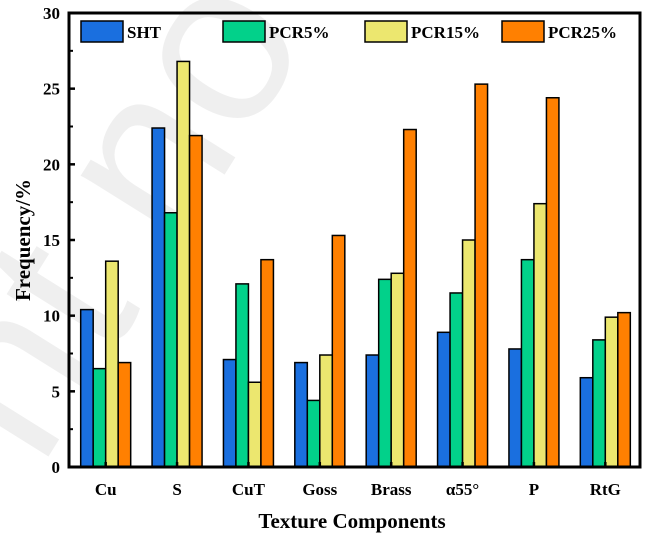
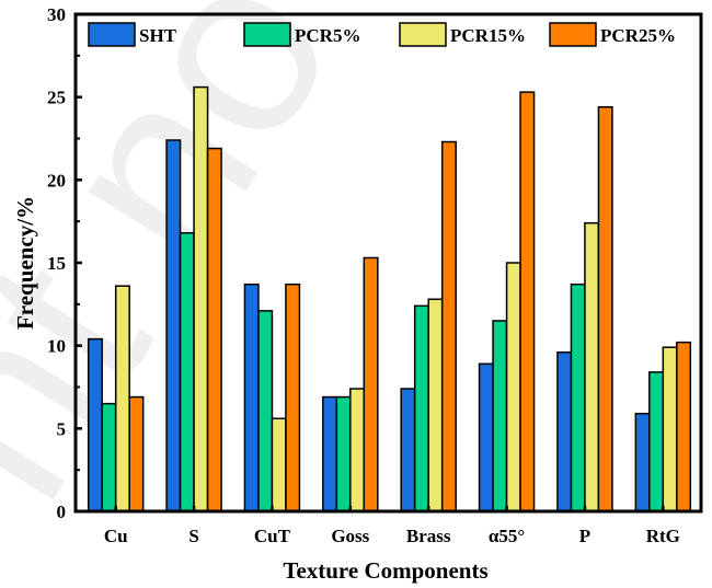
PCR15%/S: 26.8 -> 25.6
SHT/CuT: 7.1 -> 13.7
PCR5%/Goss: 4.4 -> 6.9
SHT/P: 7.8 -> 9.6
